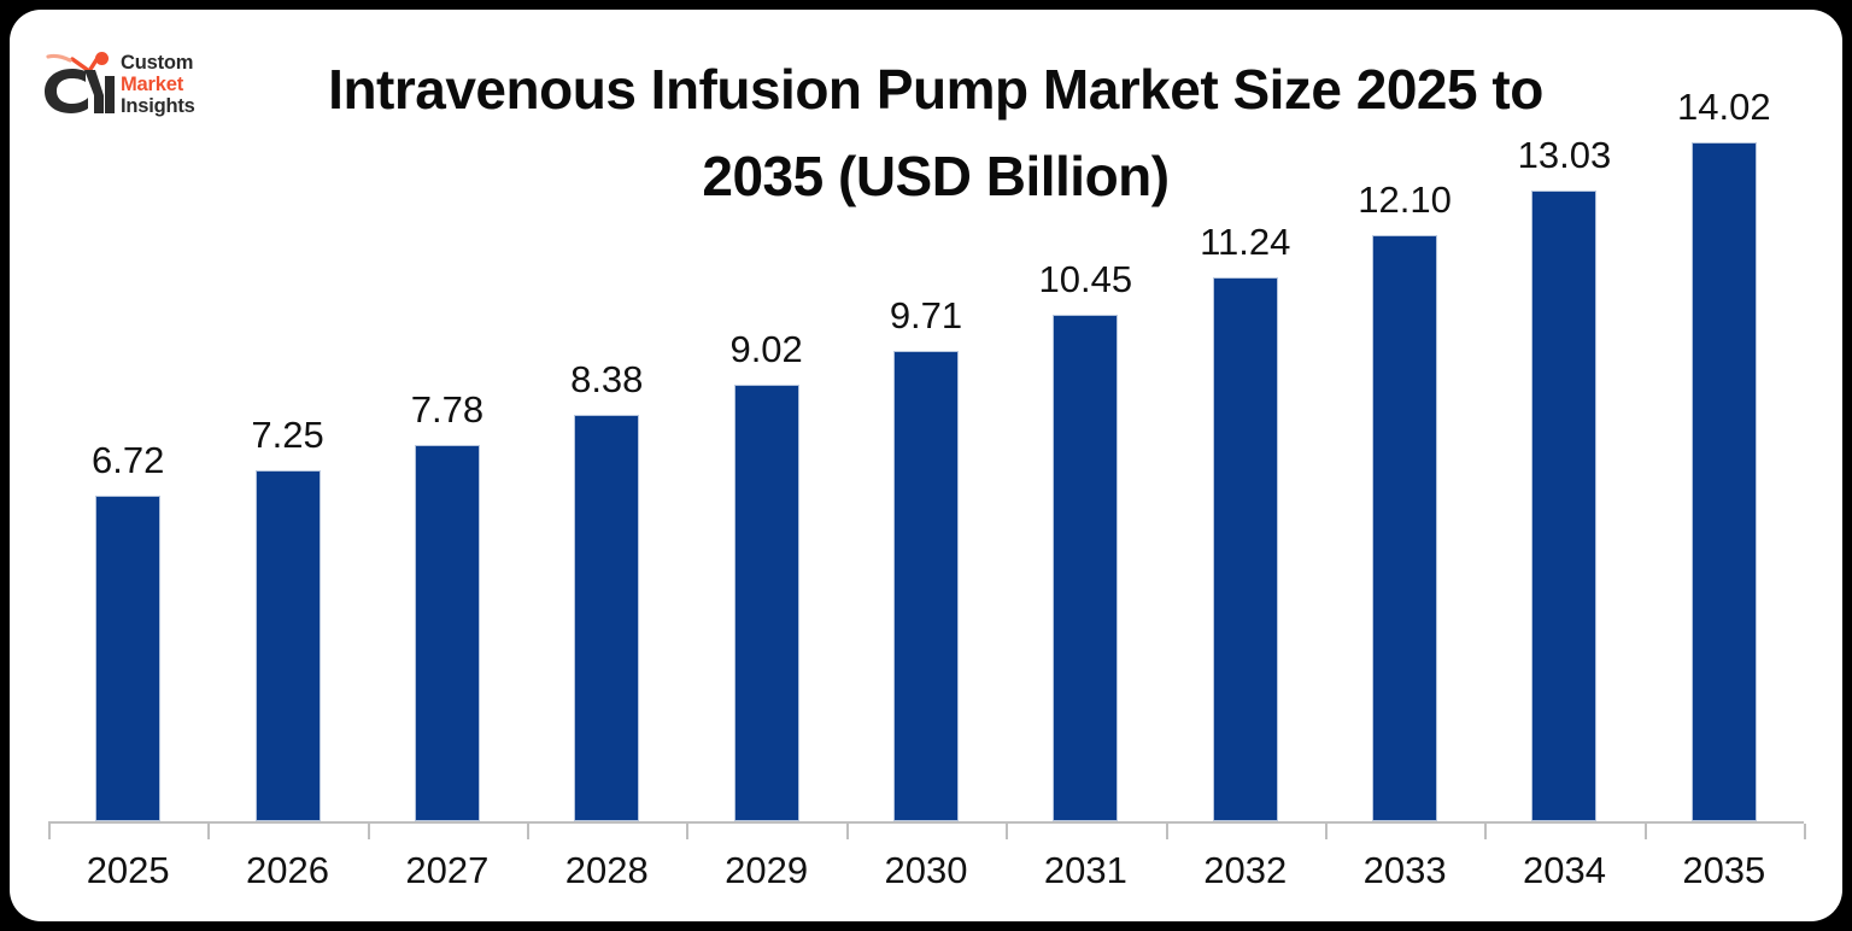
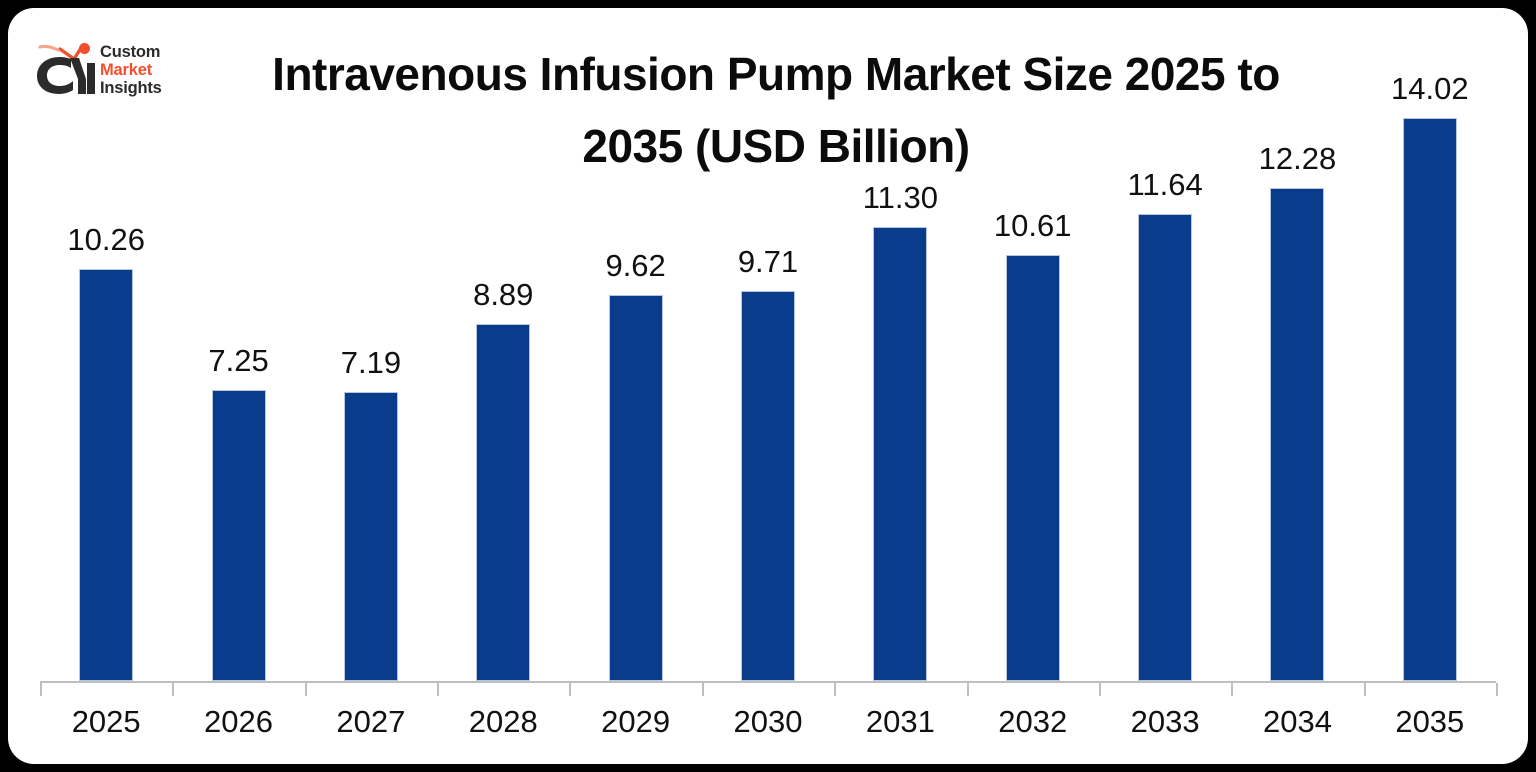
2025: 6.72 -> 10.26
2027: 7.78 -> 7.19
2028: 8.38 -> 8.89
2029: 9.02 -> 9.62
2031: 10.45 -> 11.30
2032: 11.24 -> 10.61
2033: 12.10 -> 11.64
2034: 13.03 -> 12.28
